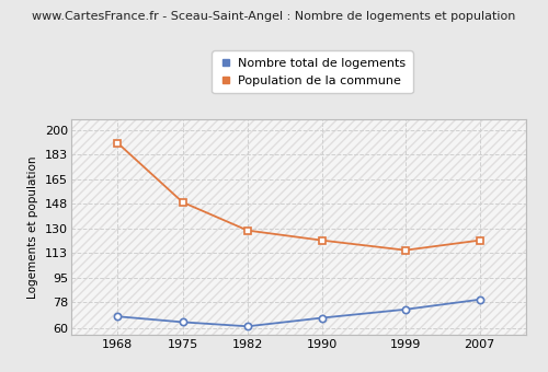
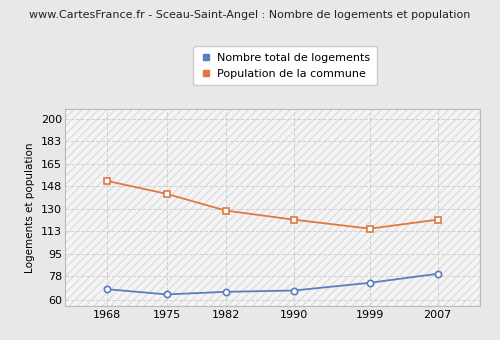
Population de la commune/1968: 191 -> 152
Population de la commune/1975: 149 -> 142
Nombre total de logements/1982: 61 -> 66
